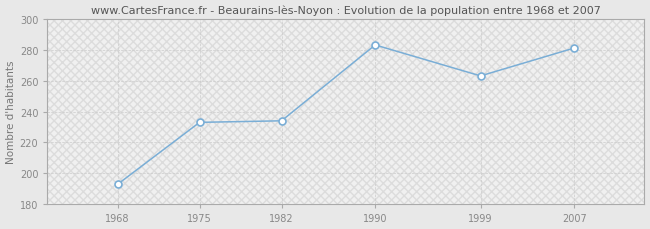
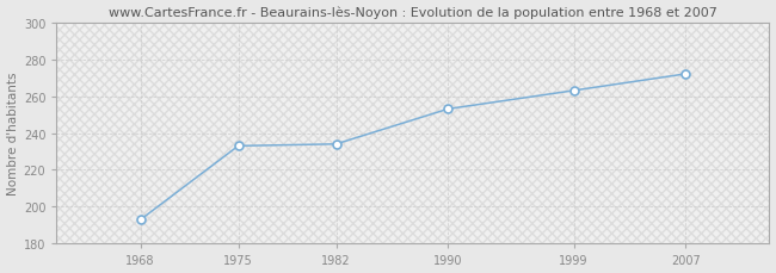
1990: 283 -> 253
2007: 281 -> 272
